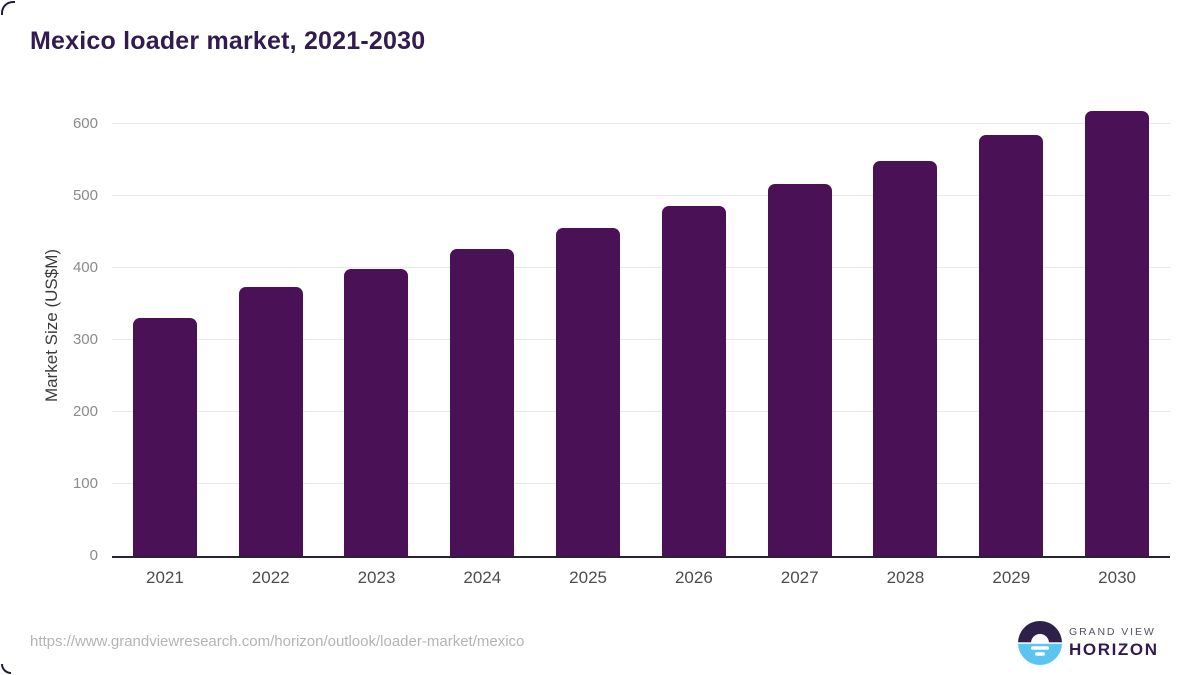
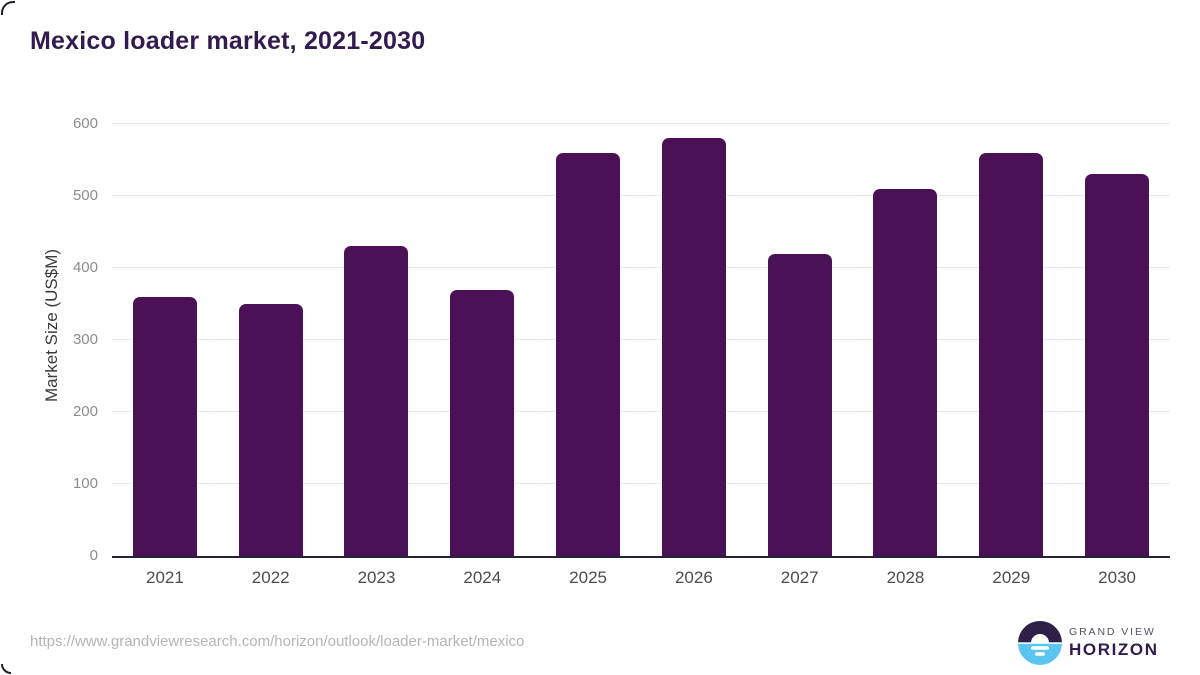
2021: 330 -> 360
2022: 370 -> 350
2023: 400 -> 430
2024: 430 -> 370
2025: 460 -> 560
2026: 490 -> 580
2027: 520 -> 420
2028: 550 -> 510
2029: 580 -> 560
2030: 620 -> 530
